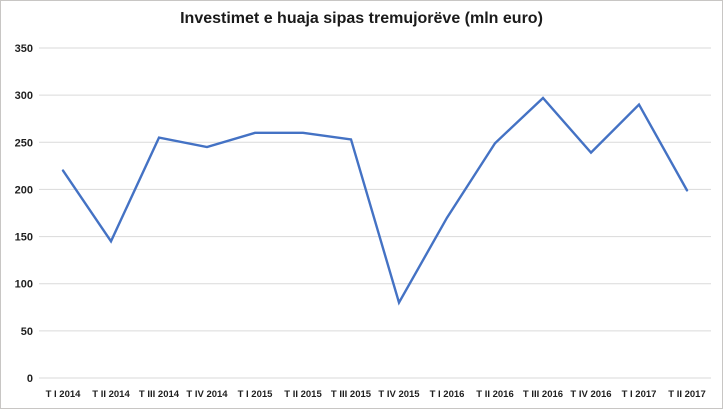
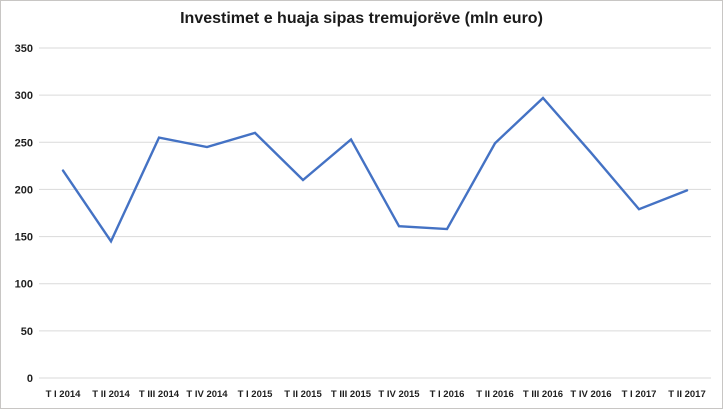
T II 2015: 260 -> 210
T IV 2015: 80 -> 160
T I 2016: 170 -> 160
T I 2017: 290 -> 180
